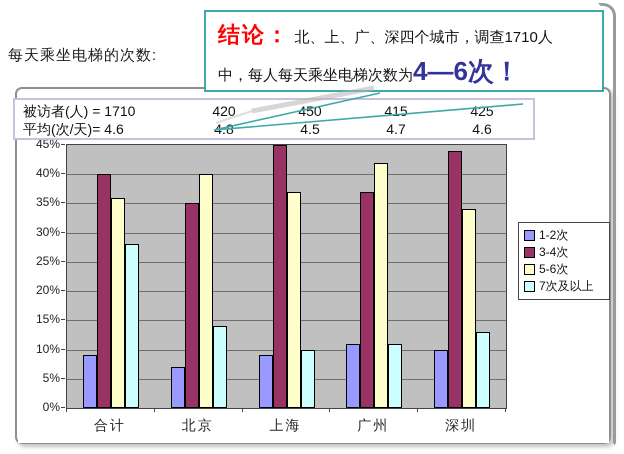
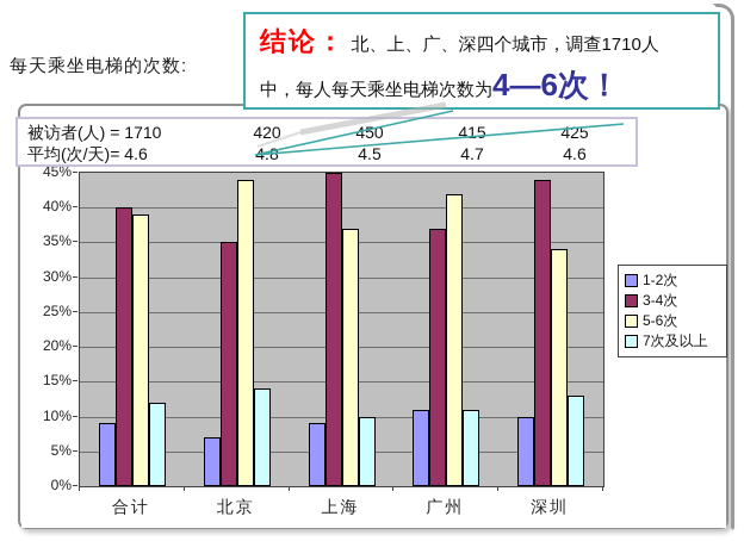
5-6次/合计: 36% -> 39%
7次及以上/合计: 28% -> 12%
5-6次/北京: 40% -> 44%
